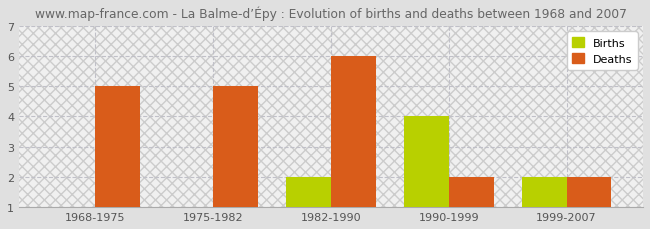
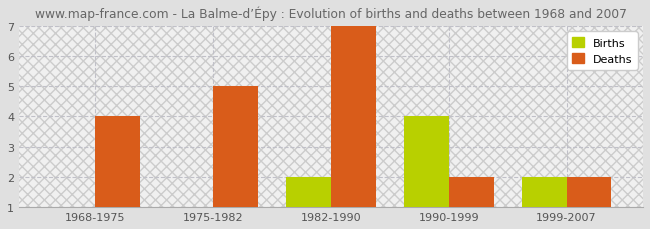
Deaths/1968-1975: 5 -> 4
Deaths/1982-1990: 6 -> 7
